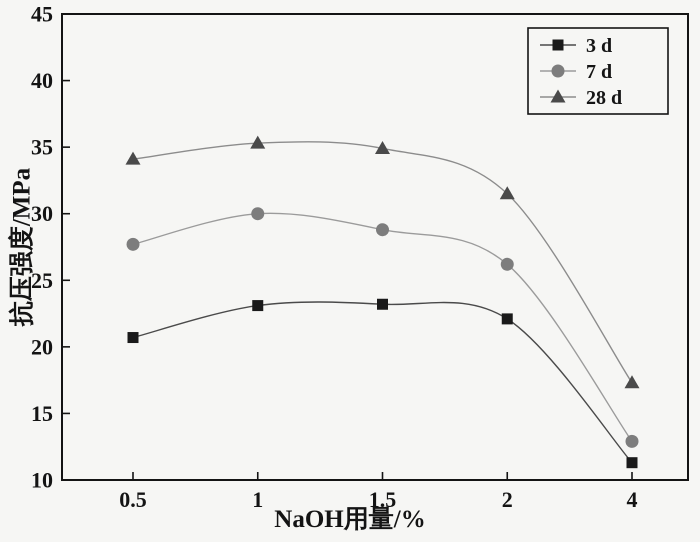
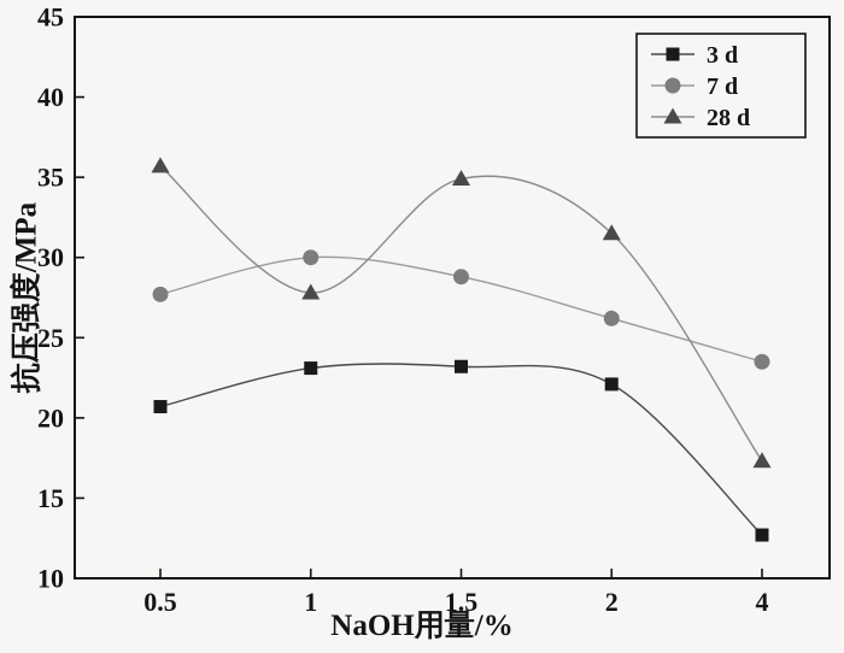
28 d/0.5: 34.1 -> 35.7
28 d/1: 35.3 -> 27.8
3 d/4: 11.3 -> 12.7
7 d/4: 12.9 -> 23.5
